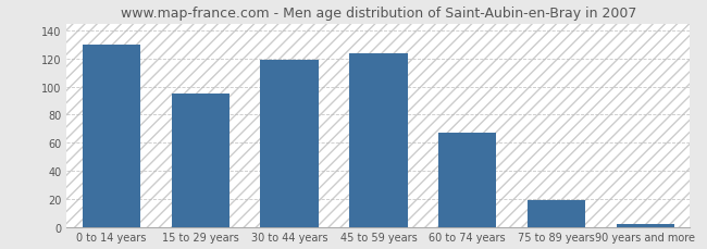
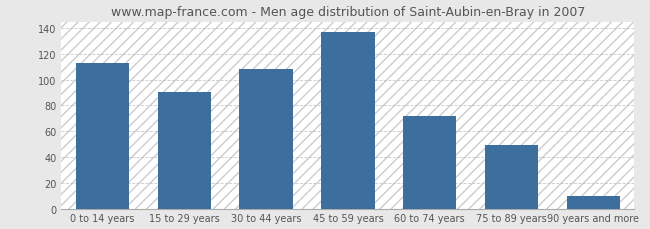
0 to 14 years: 130 -> 113
15 to 29 years: 95 -> 90
30 to 44 years: 119 -> 108
45 to 59 years: 124 -> 137
60 to 74 years: 67 -> 72
75 to 89 years: 19 -> 49
90 years and more: 2 -> 10
